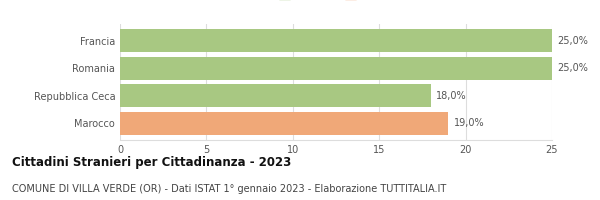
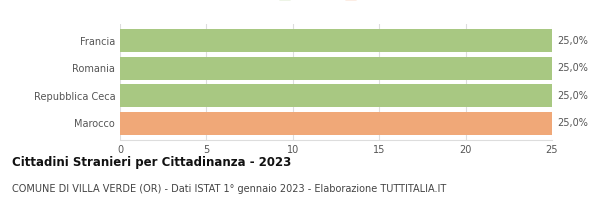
Repubblica Ceca: 18,0% -> 25,0%
Marocco: 19,0% -> 25,0%
